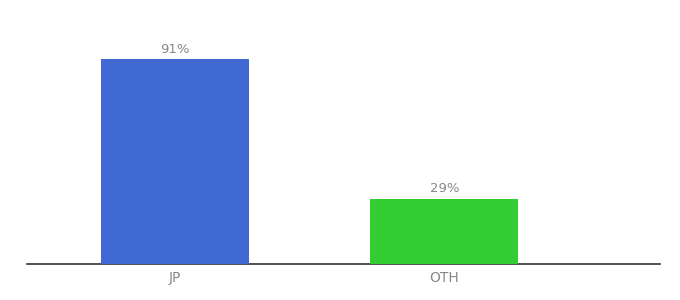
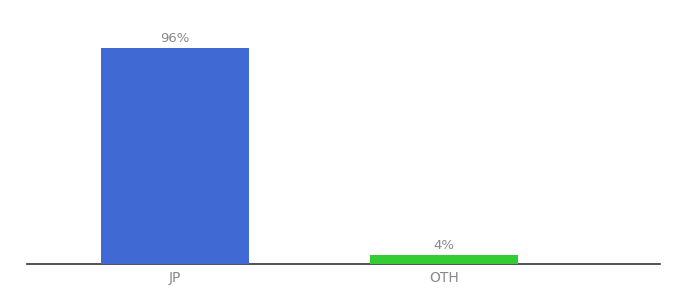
JP: 91% -> 96%
OTH: 29% -> 4%
